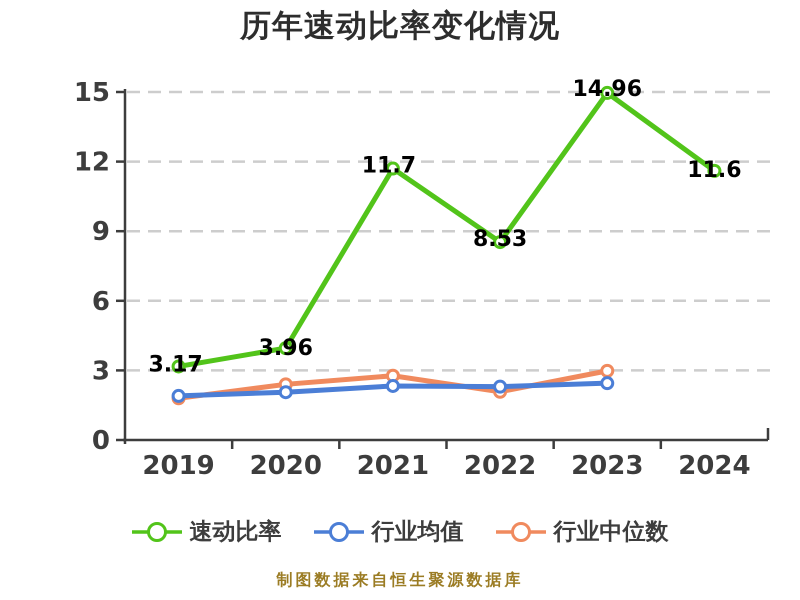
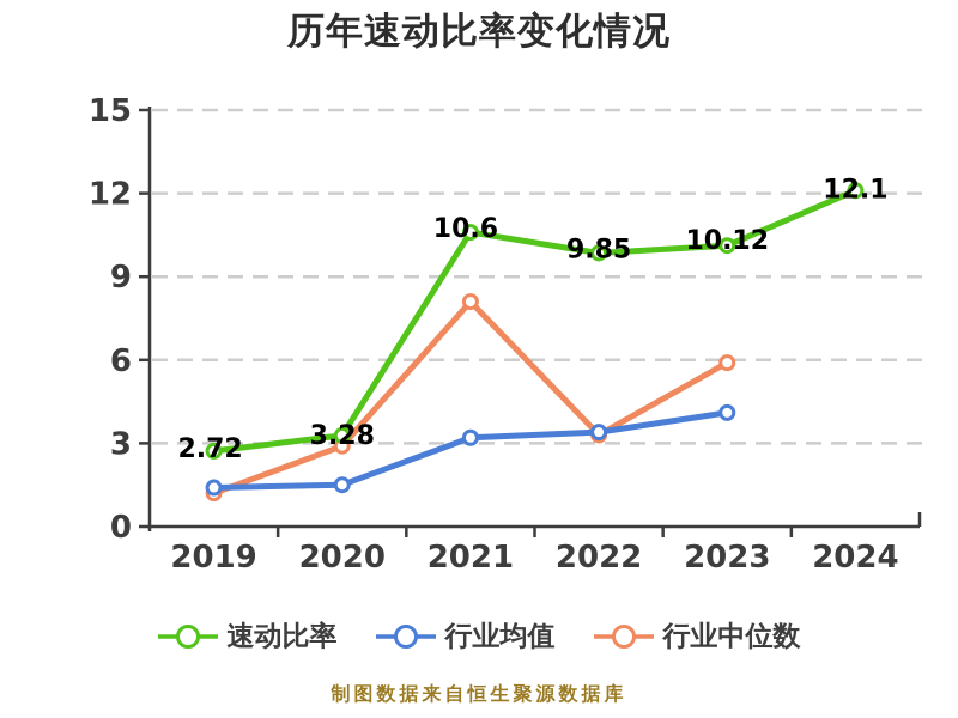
速动比率/2019: 3.17 -> 2.72
行业均值/2019: 1.9 -> 1.4
行业中位数/2019: 1.8 -> 1.2
速动比率/2020: 3.96 -> 3.28
行业均值/2020: 2.1 -> 1.5
行业中位数/2020: 2.4 -> 2.9
速动比率/2021: 11.7 -> 10.6
行业均值/2021: 2.3 -> 3.2
行业中位数/2021: 2.8 -> 8.1
速动比率/2022: 8.53 -> 9.85
行业均值/2022: 2.3 -> 3.4
行业中位数/2022: 2.1 -> 3.3
速动比率/2023: 14.96 -> 10.12
行业均值/2023: 2.5 -> 4.1
行业中位数/2023: 3.0 -> 5.9
速动比率/2024: 11.6 -> 12.1
